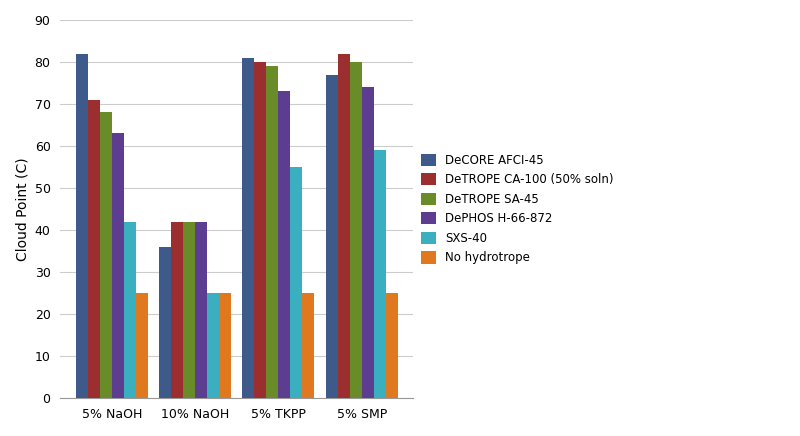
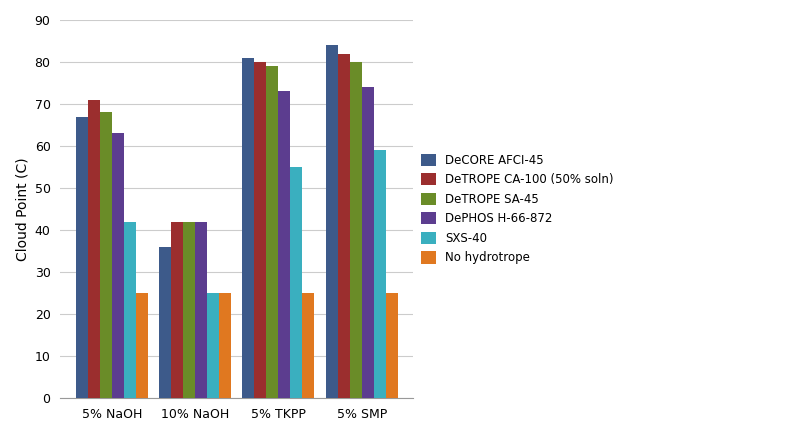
DeCORE AFCI-45/5% NaOH: 82 -> 67
DeCORE AFCI-45/5% SMP: 77 -> 84
